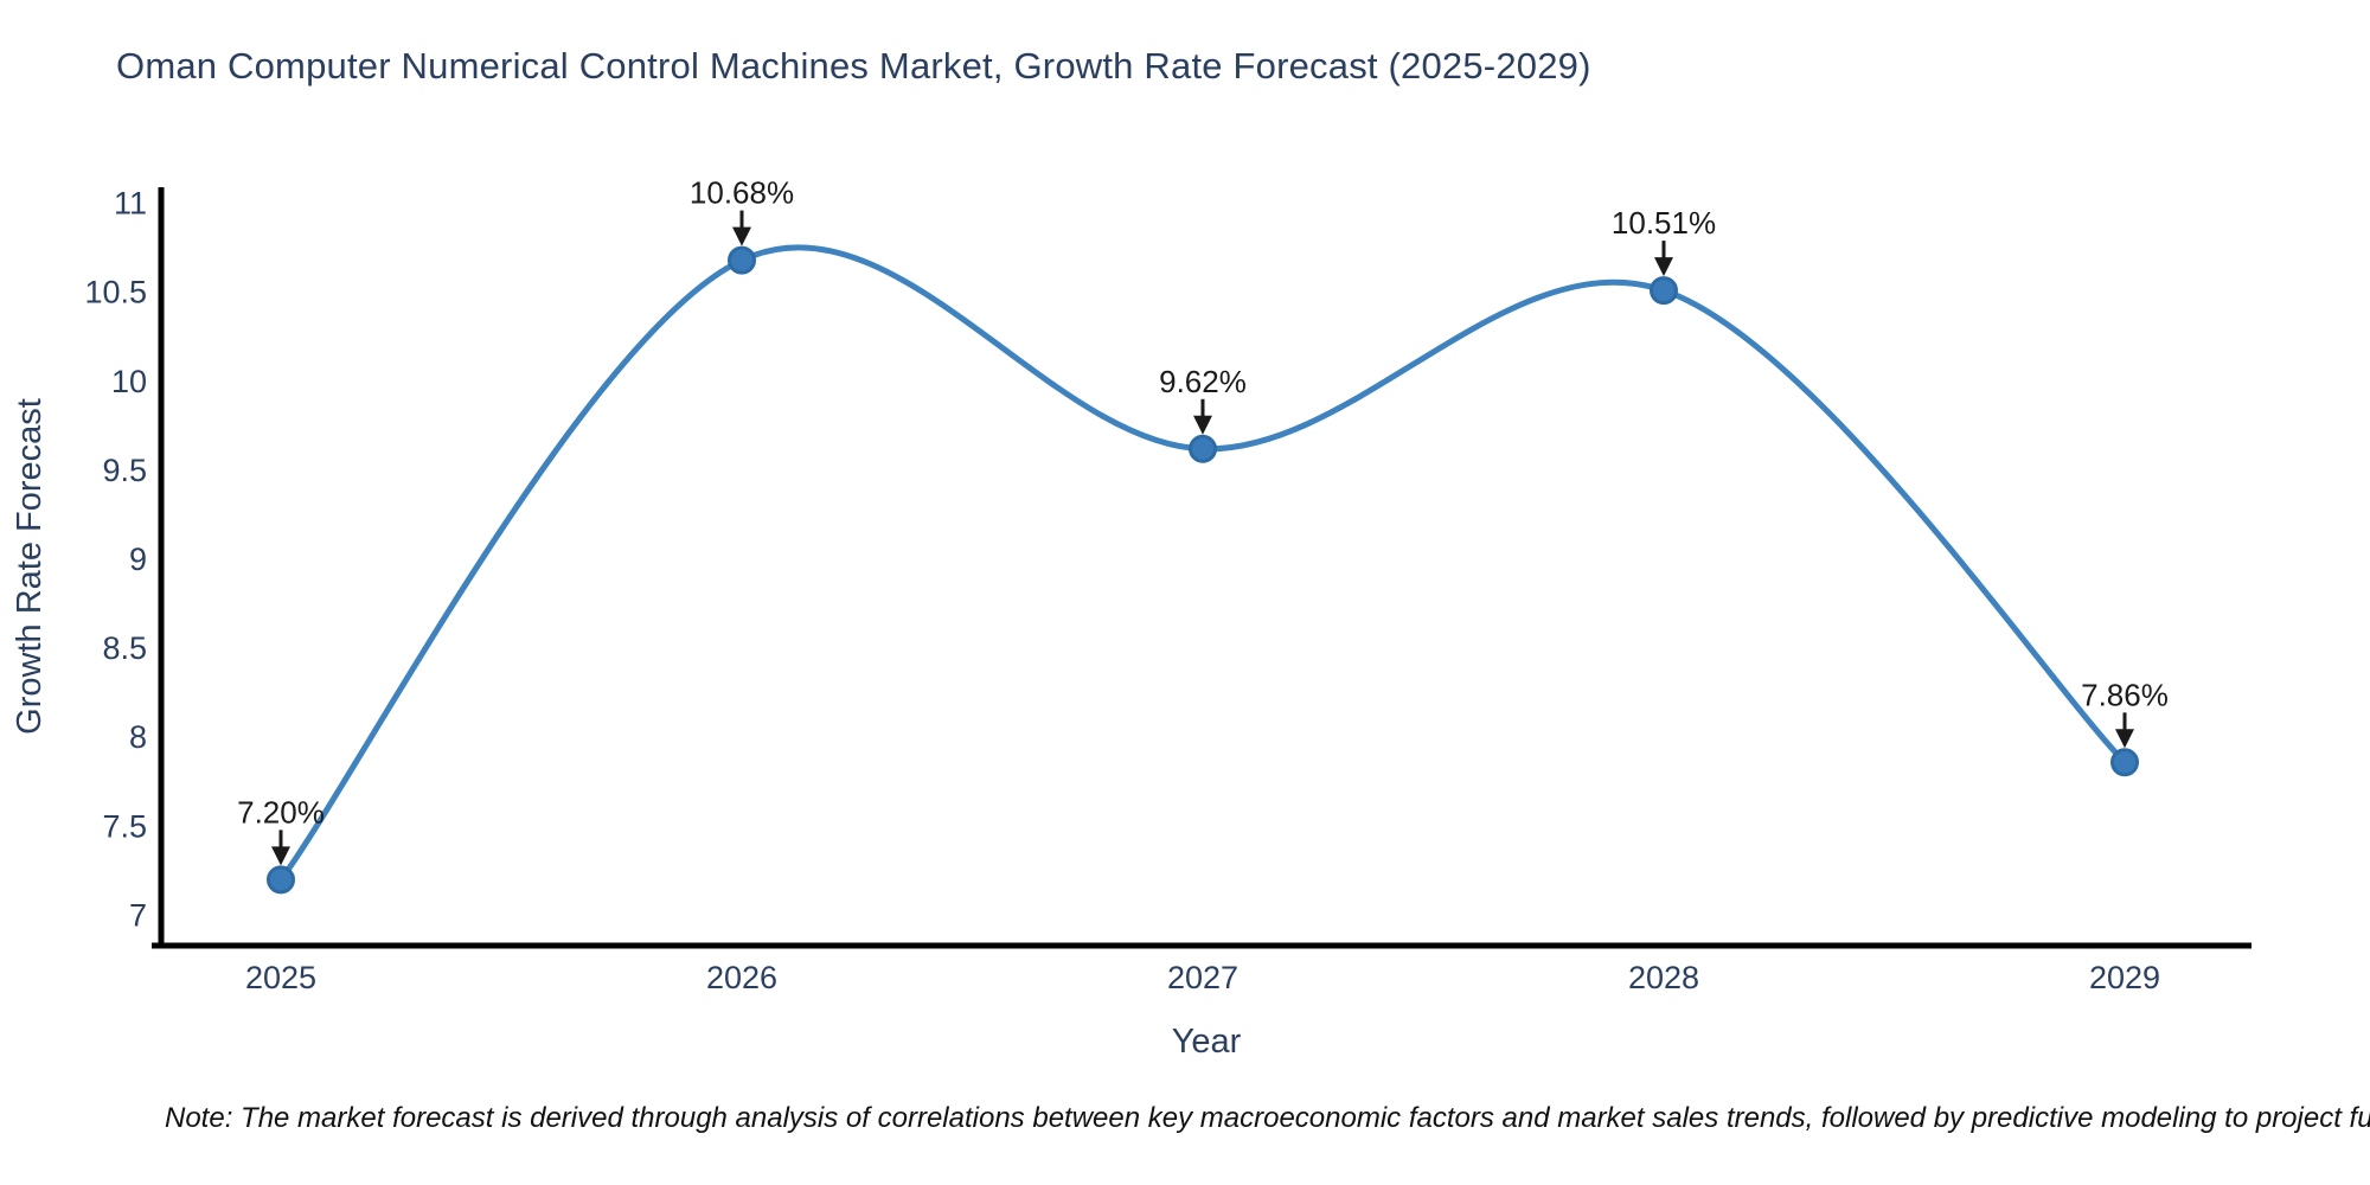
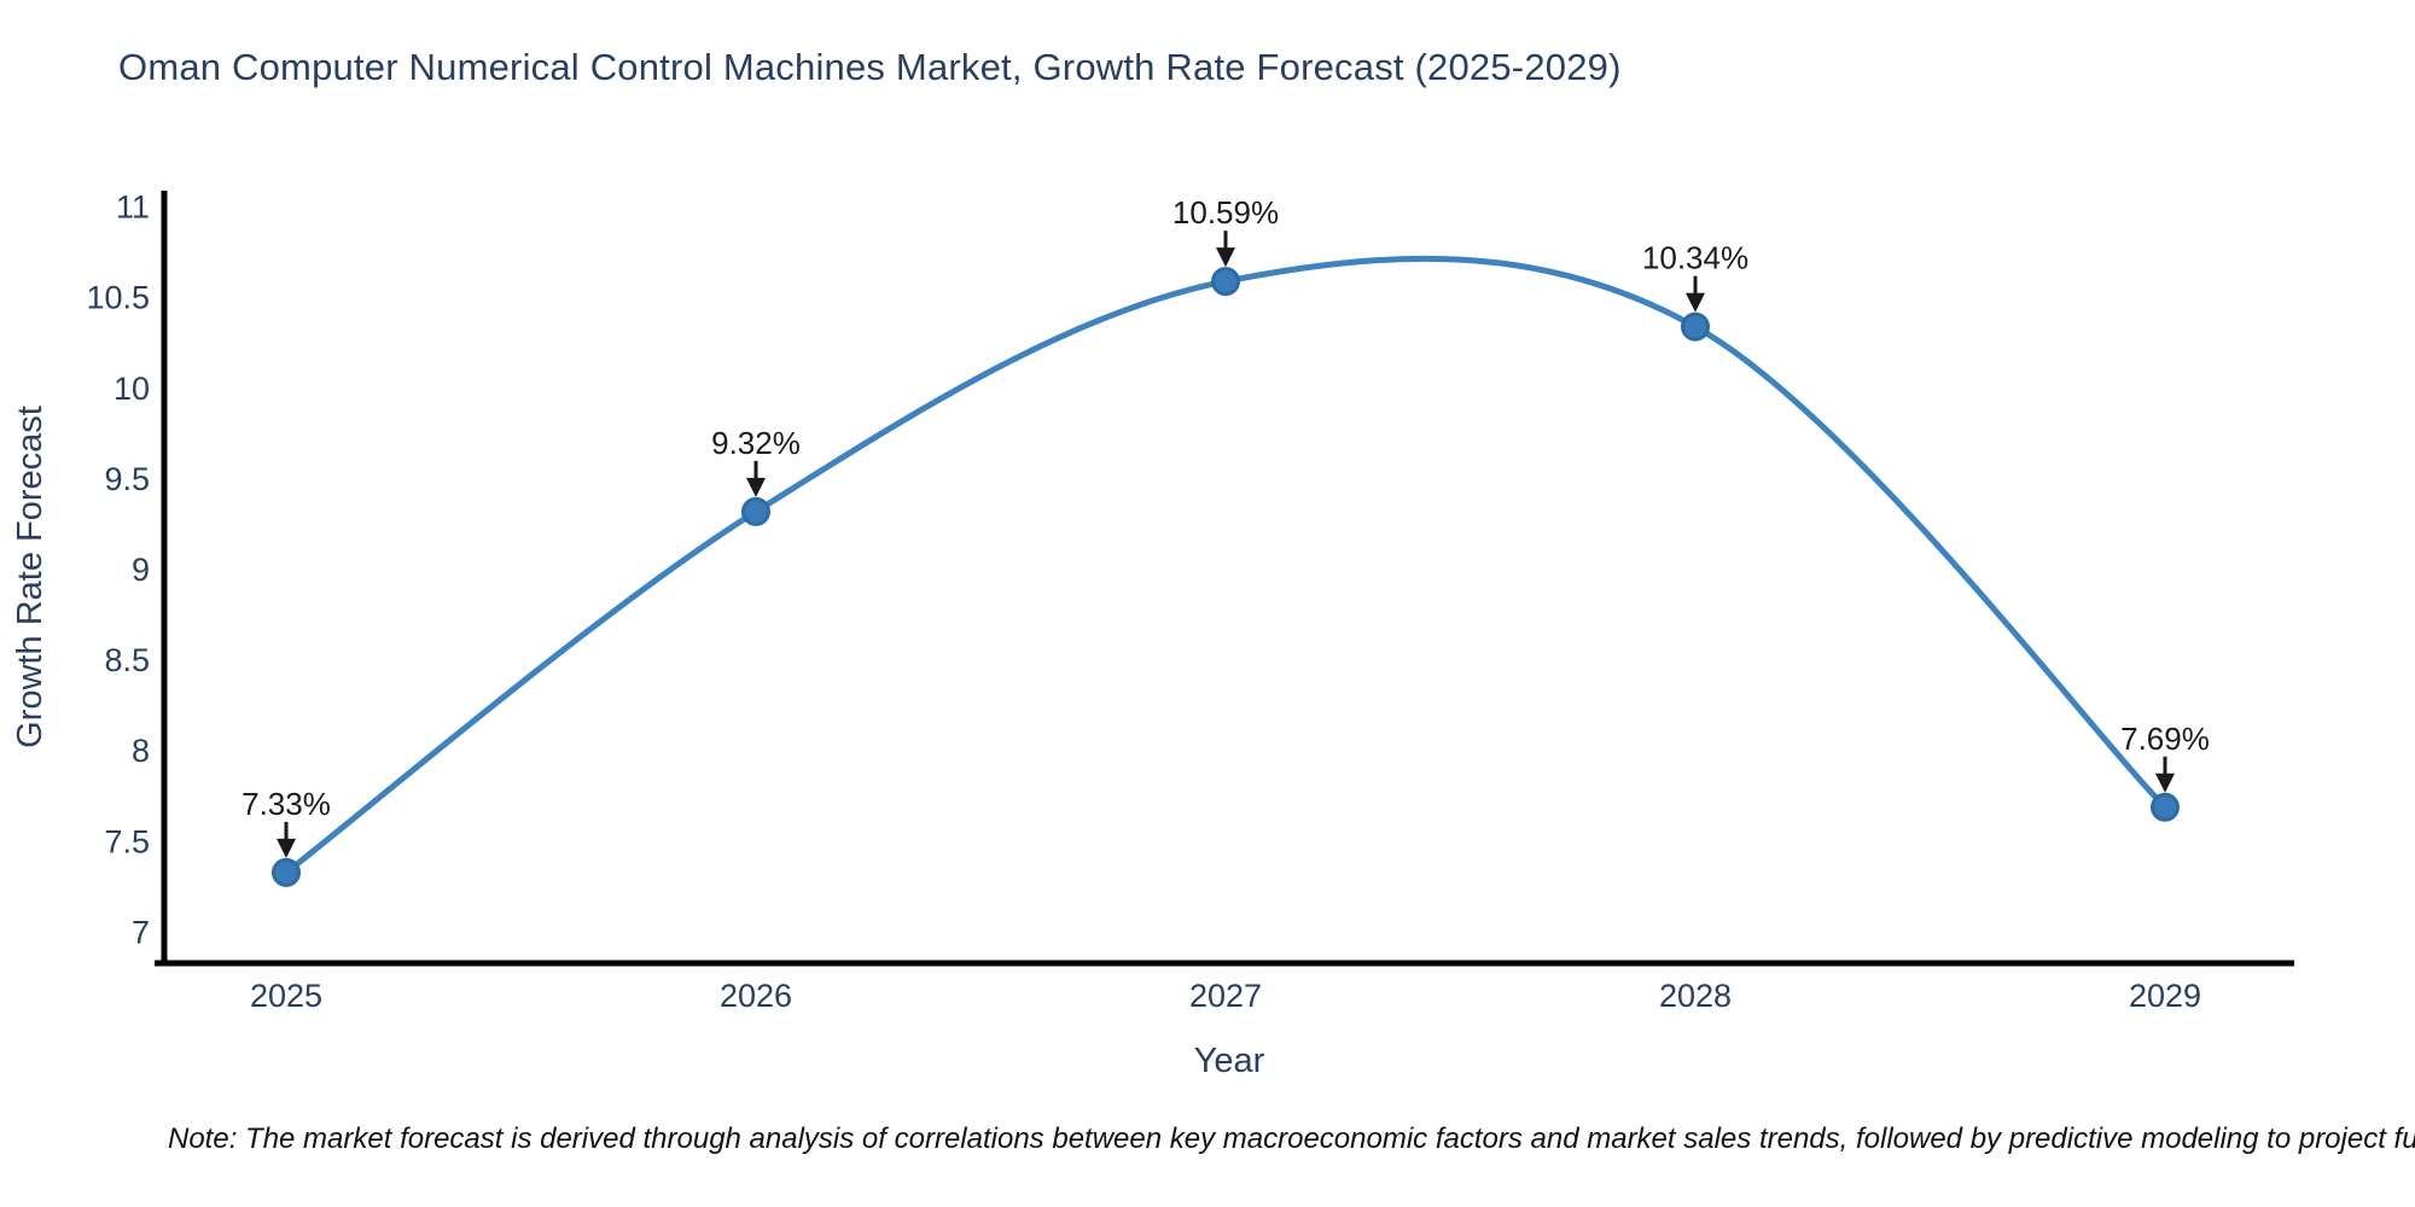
2025: 7.20% -> 7.33%
2026: 10.68% -> 9.32%
2027: 9.62% -> 10.59%
2028: 10.51% -> 10.34%
2029: 7.86% -> 7.69%
